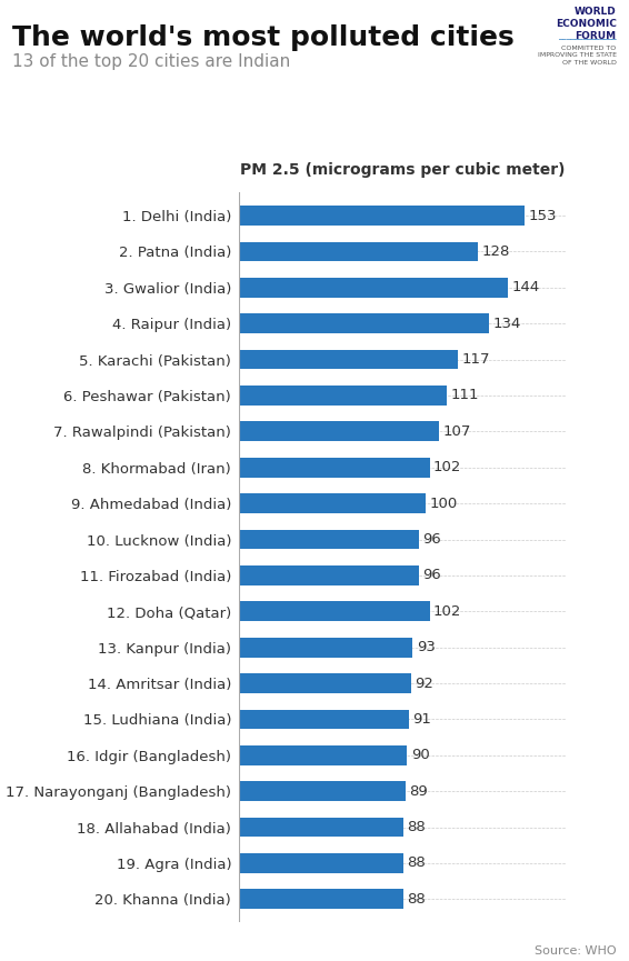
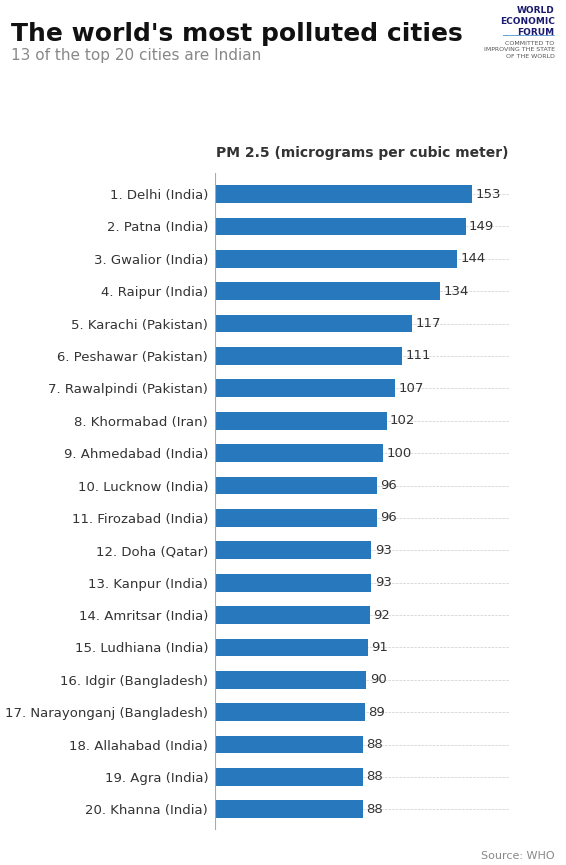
2. Patna (India): 128 -> 149
12. Doha (Qatar): 102 -> 93
